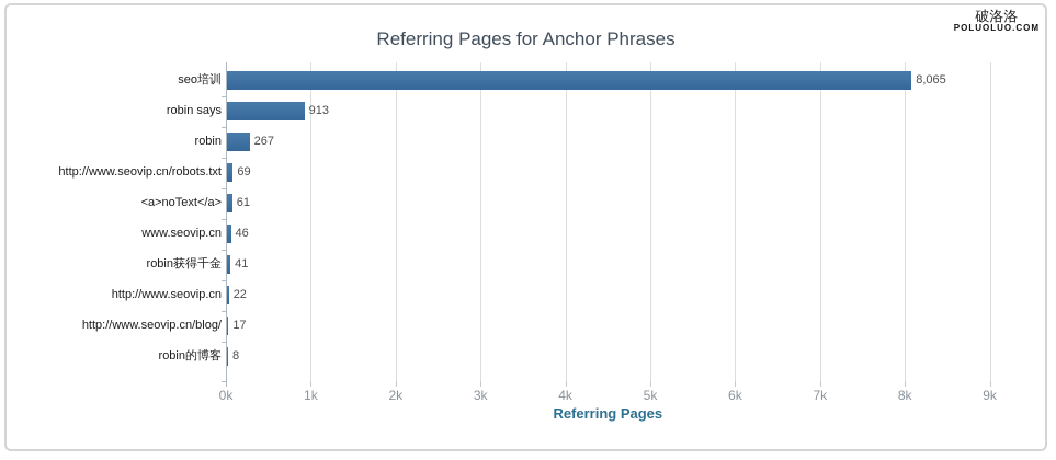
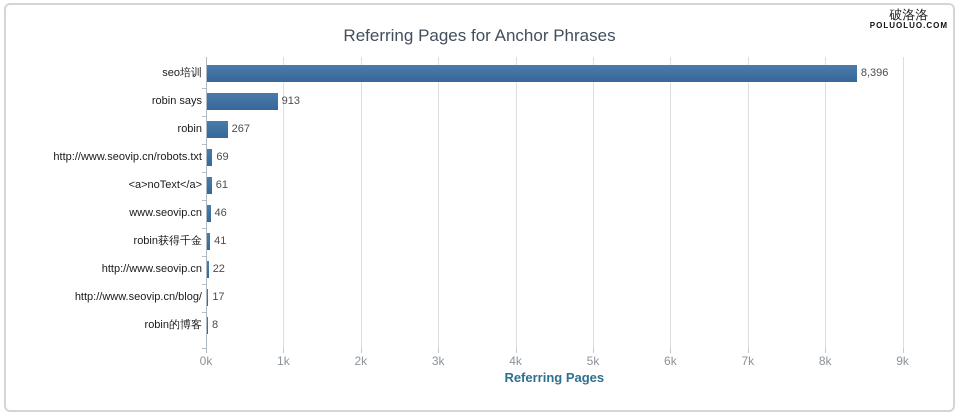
seo培训: 8,065 -> 8,396
